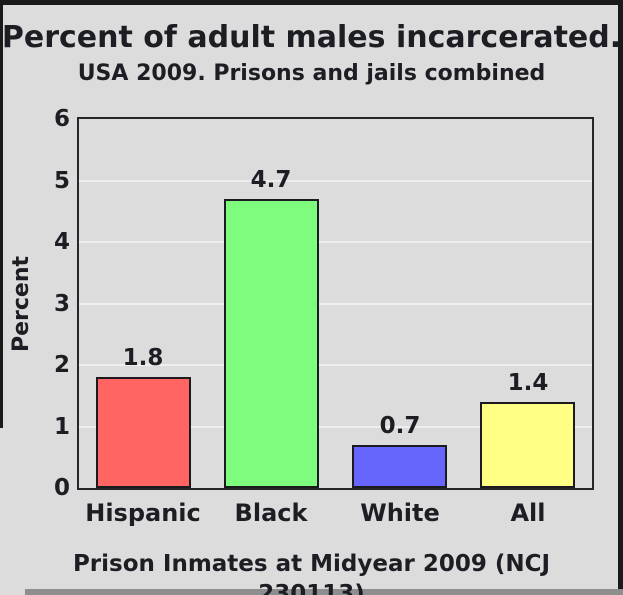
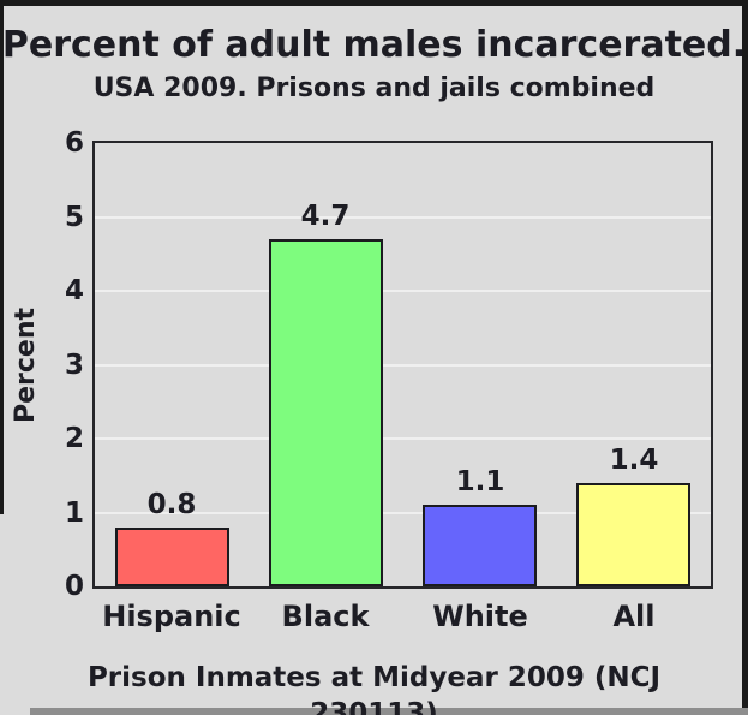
Hispanic: 1.8 -> 0.8
White: 0.7 -> 1.1
